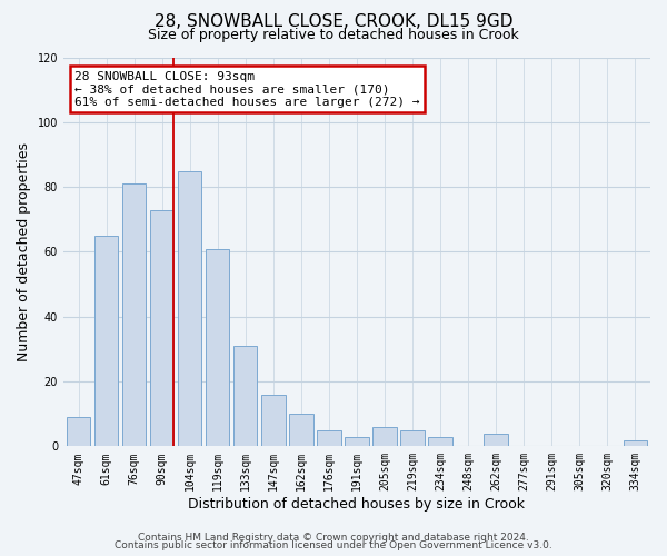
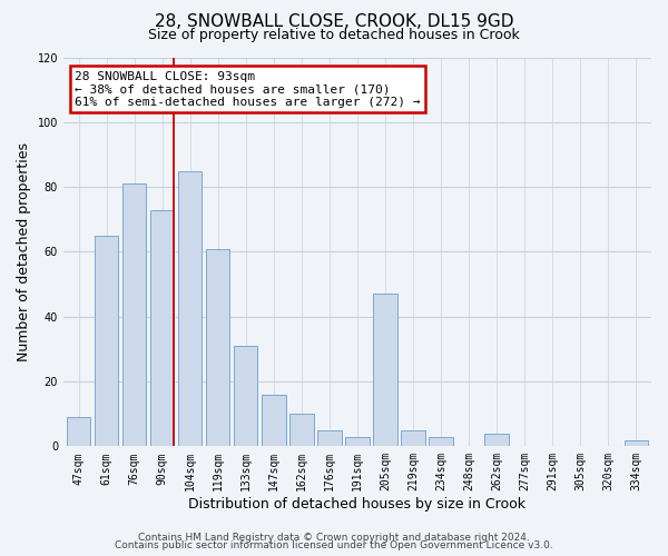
205sqm: 6 -> 47
